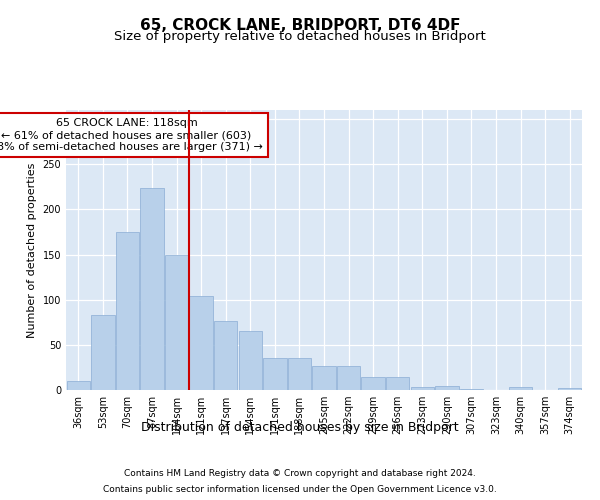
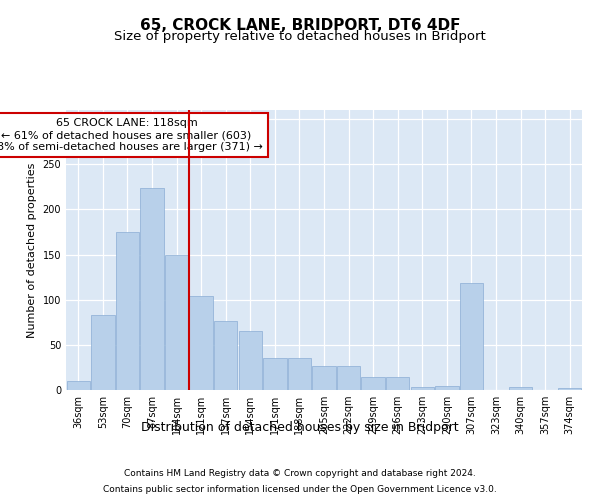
307sqm: 1 -> 118
